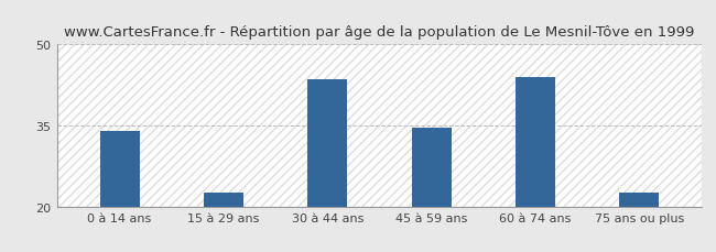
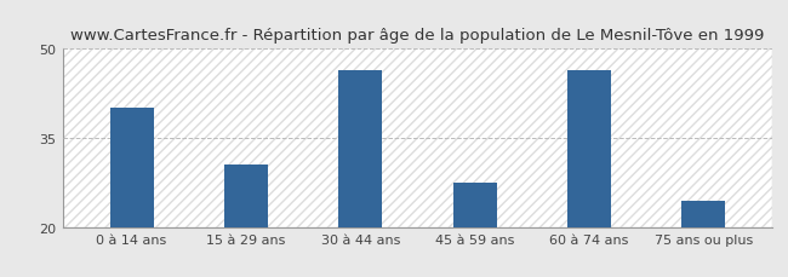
0 à 14 ans: 34.0 -> 40.0
15 à 29 ans: 22.5 -> 30.5
30 à 44 ans: 43.5 -> 46.5
45 à 59 ans: 34.5 -> 27.5
60 à 74 ans: 44.0 -> 46.5
75 ans ou plus: 22.5 -> 24.5
